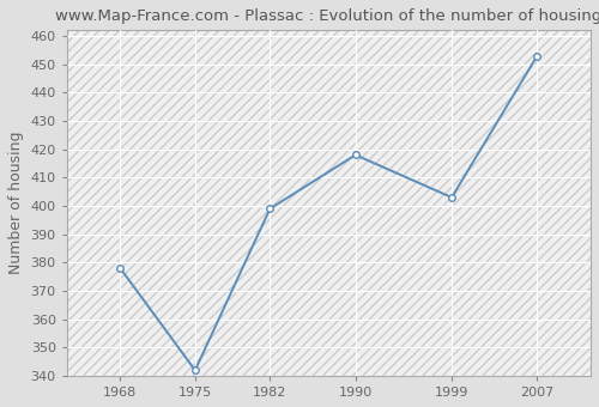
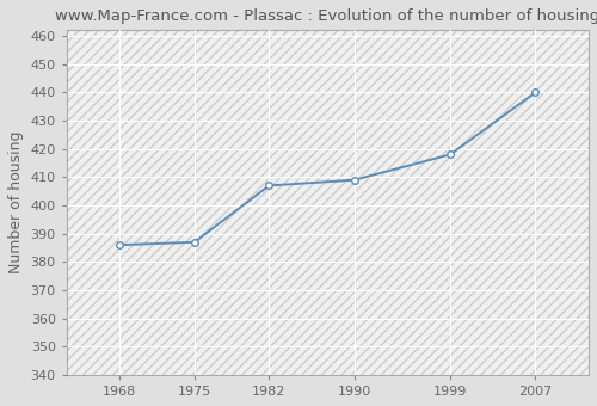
1968: 378 -> 386
1975: 342 -> 387
1982: 399 -> 407
1990: 418 -> 409
1999: 403 -> 418
2007: 453 -> 440
